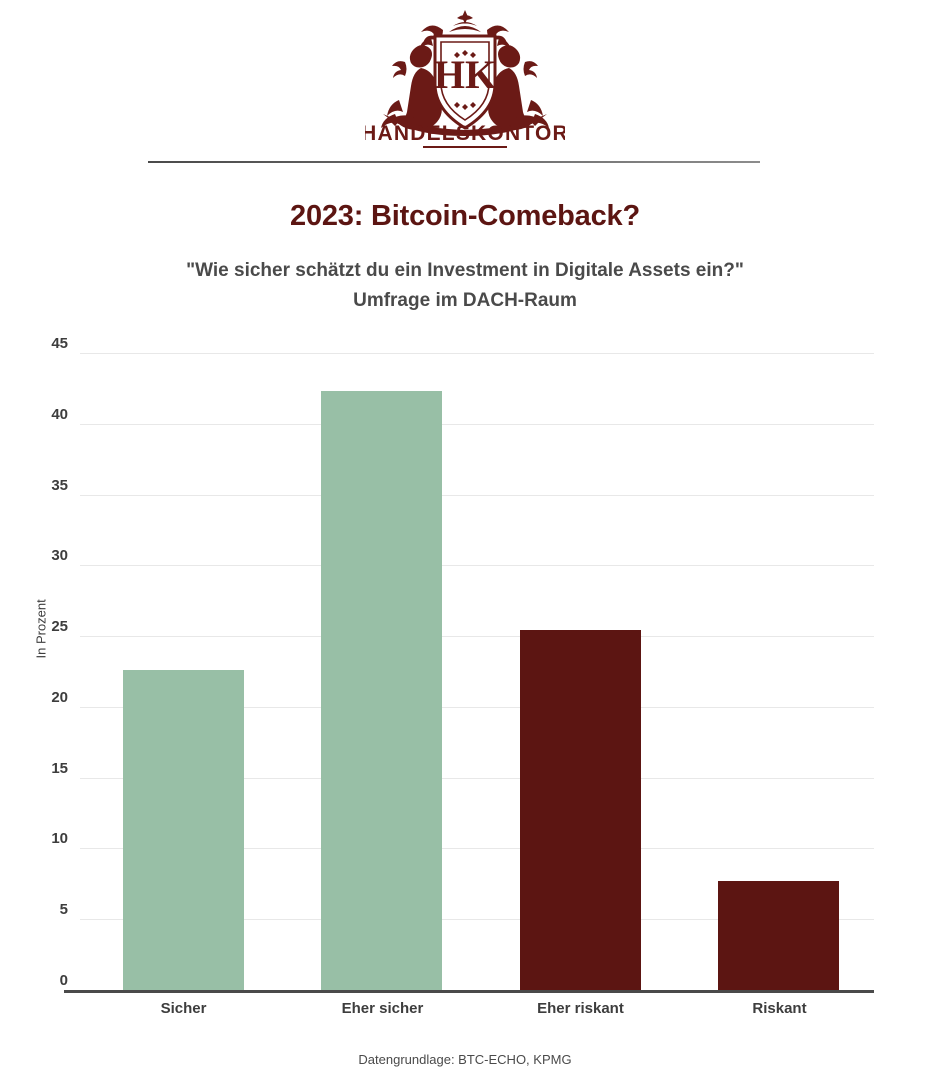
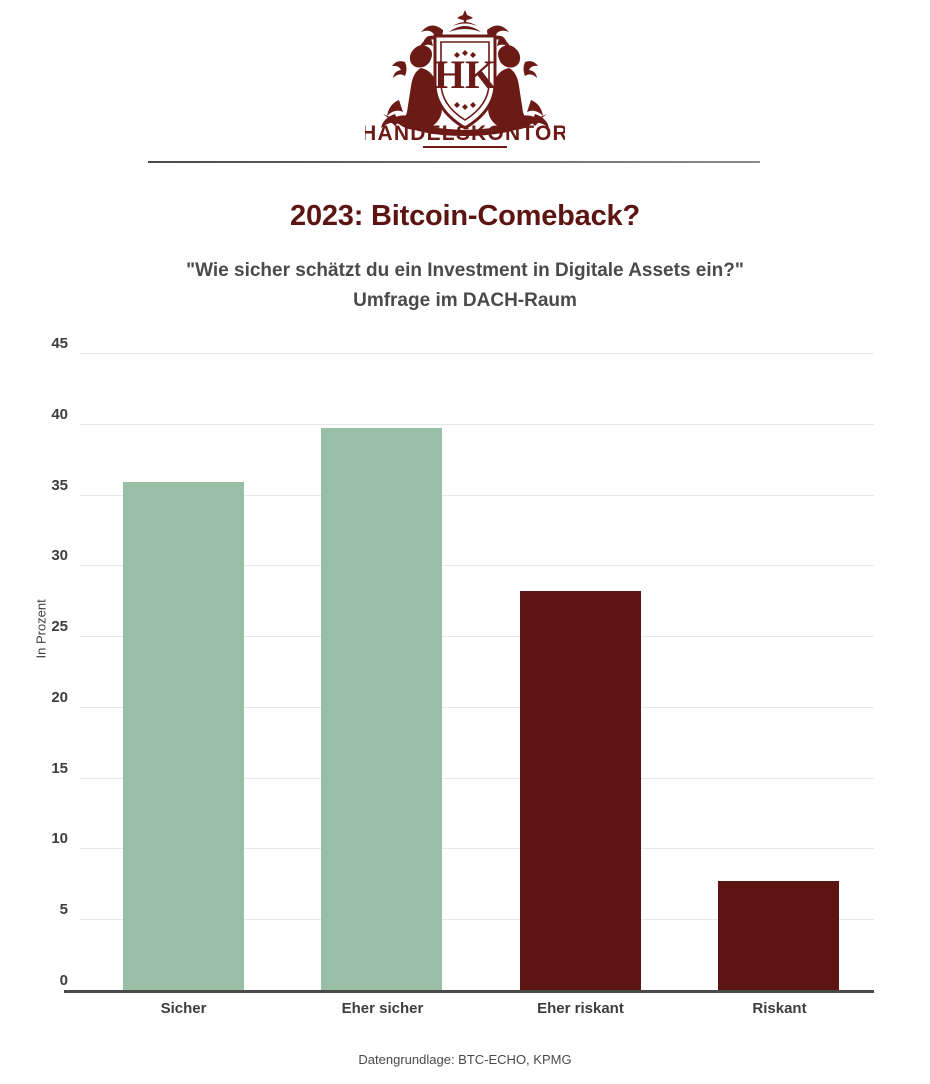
Sicher: 22.6 -> 35.9
Eher sicher: 42.3 -> 39.7
Eher riskant: 25.4 -> 28.2
